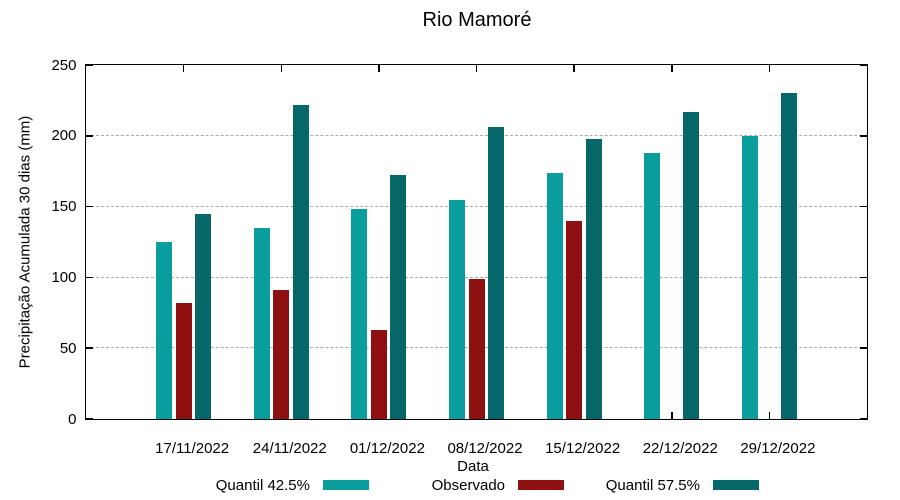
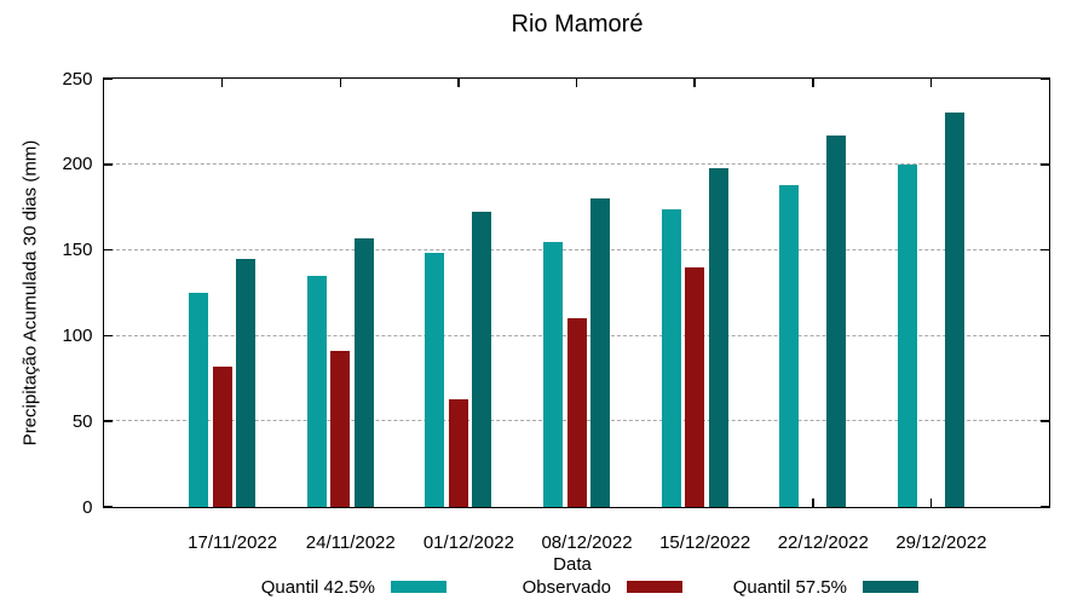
Quantil 57.5%/24/11/2022: 222 -> 157
Observado/08/12/2022: 99 -> 110
Quantil 57.5%/08/12/2022: 206 -> 180
